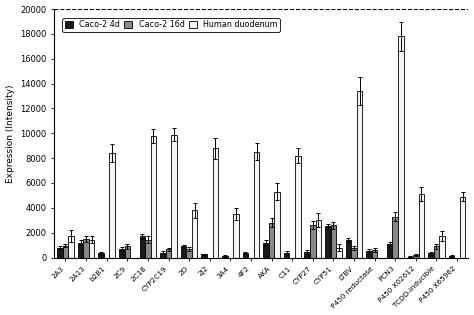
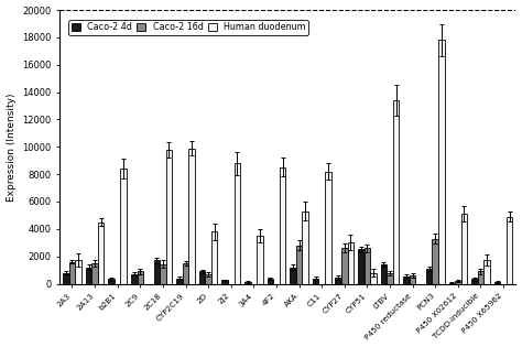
Caco-2 16d/2A3: 1000 -> 1600
Human duodenum/2A13: 1400 -> 4500
Caco-2 16d/CYP2C19: 600 -> 1500
